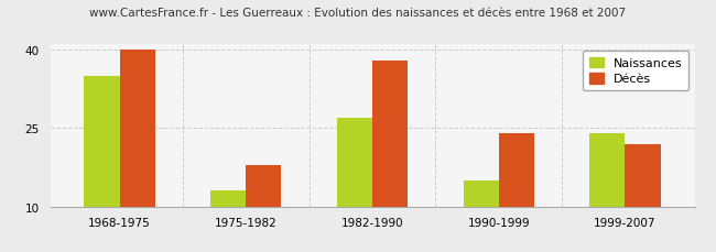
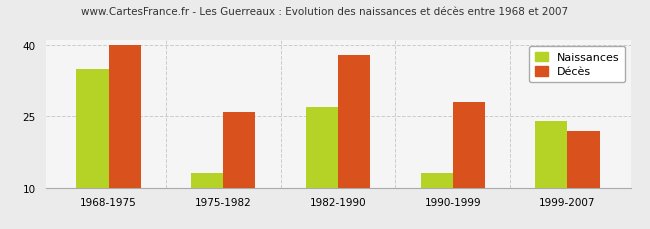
Décès/1975-1982: 18 -> 26
Naissances/1990-1999: 15 -> 13
Décès/1990-1999: 24 -> 28
